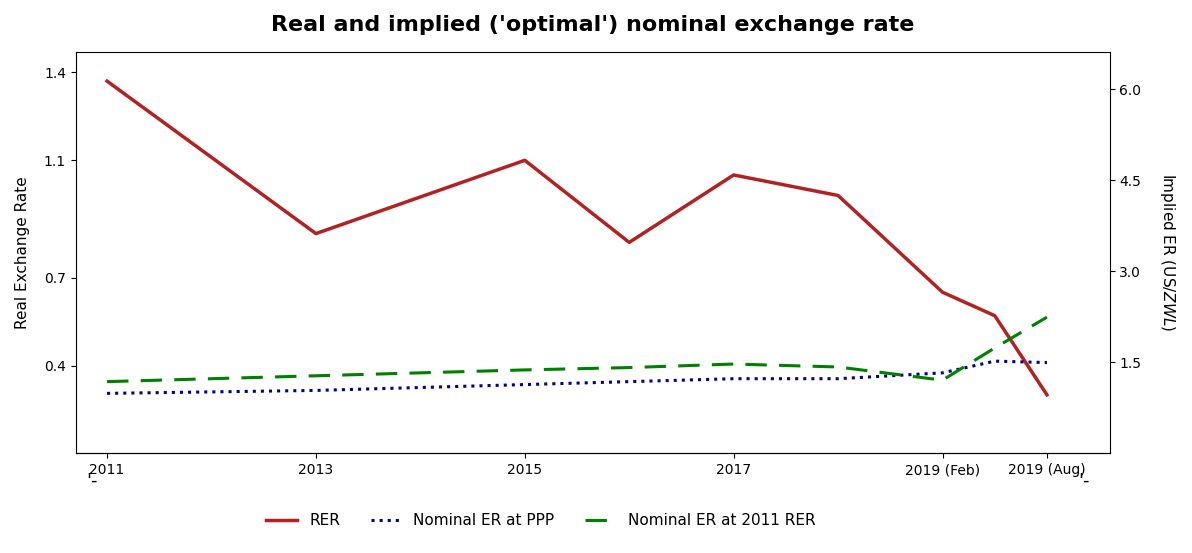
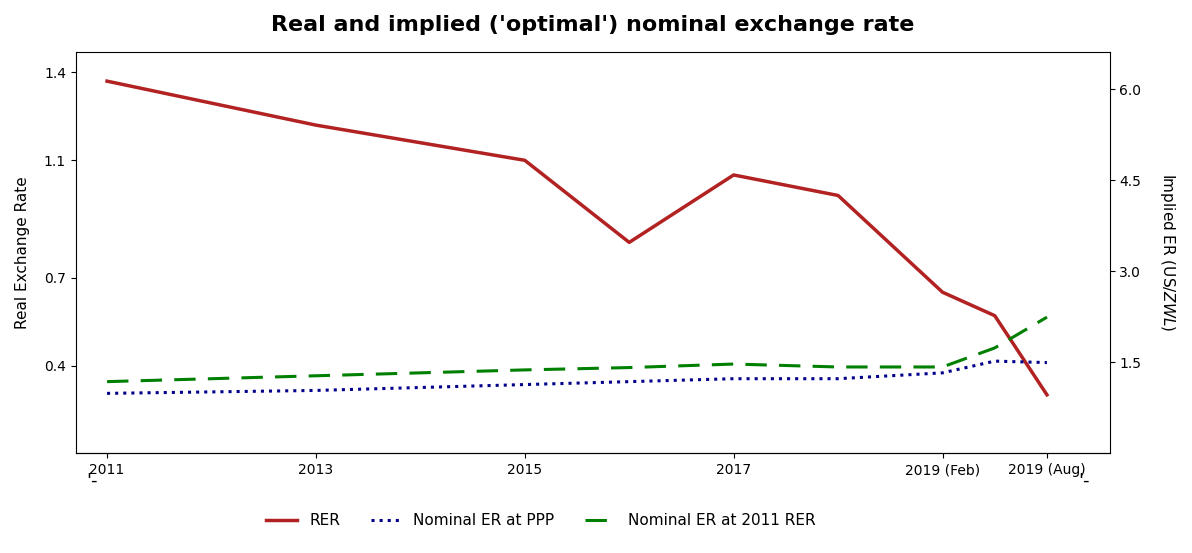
RER/2013: 0.85 -> 1.22
Nominal ER at 2011 RER/2019 (Feb): 0.350 -> 0.395
